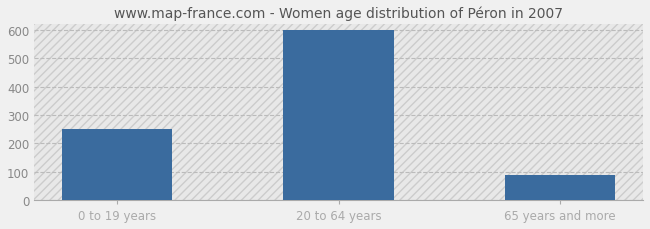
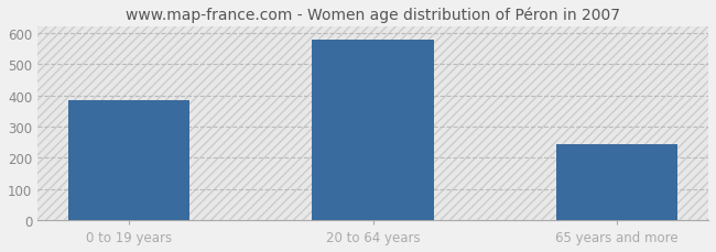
0 to 19 years: 252 -> 385
20 to 64 years: 600 -> 580
65 years and more: 87 -> 245
